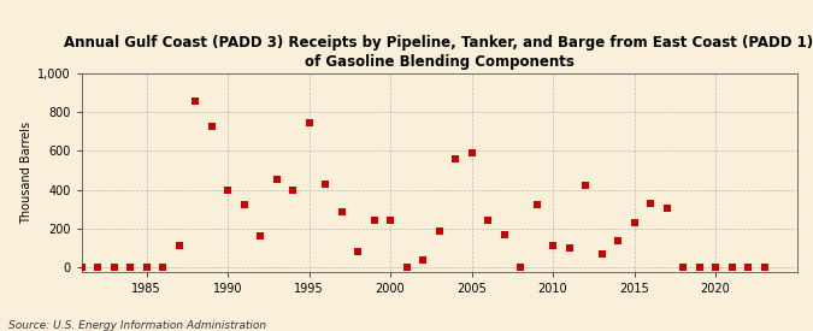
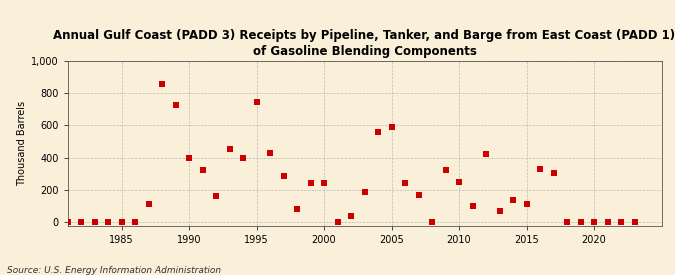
2010: 110 -> 250
2015: 230 -> 120
